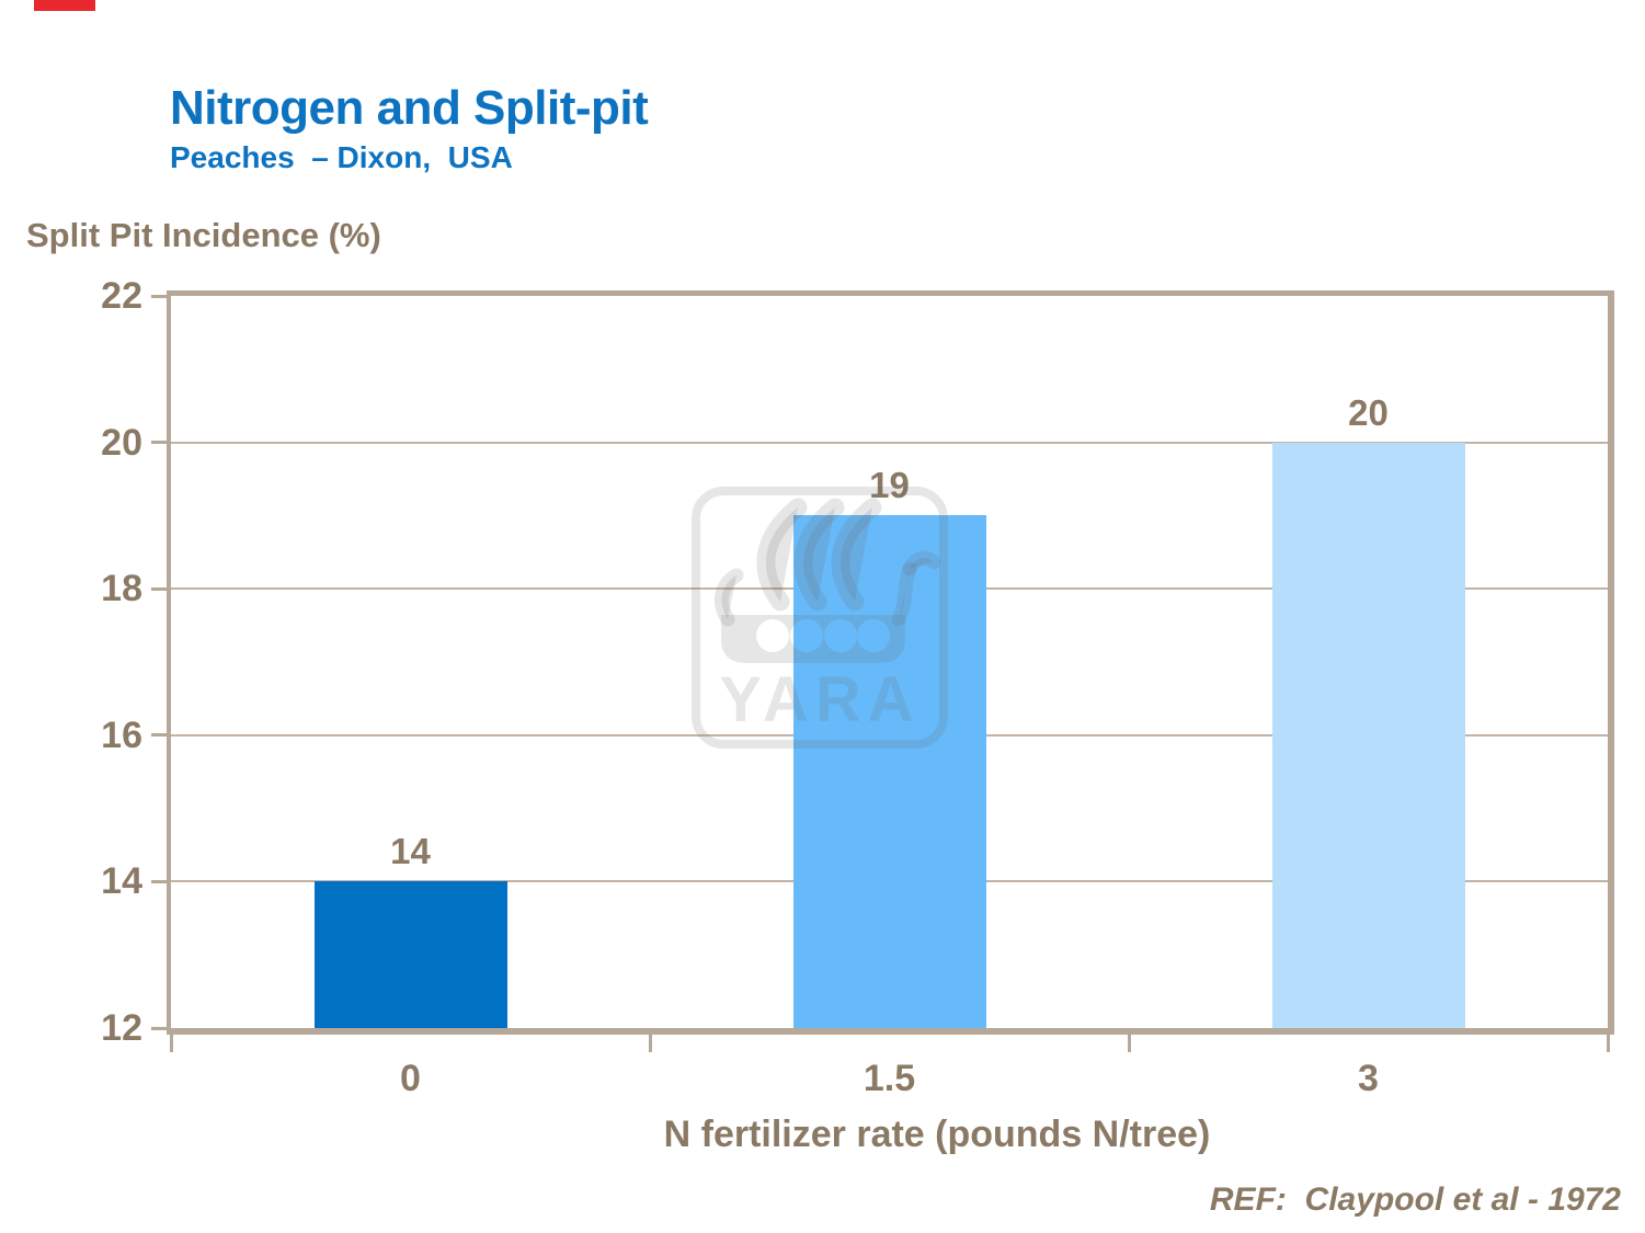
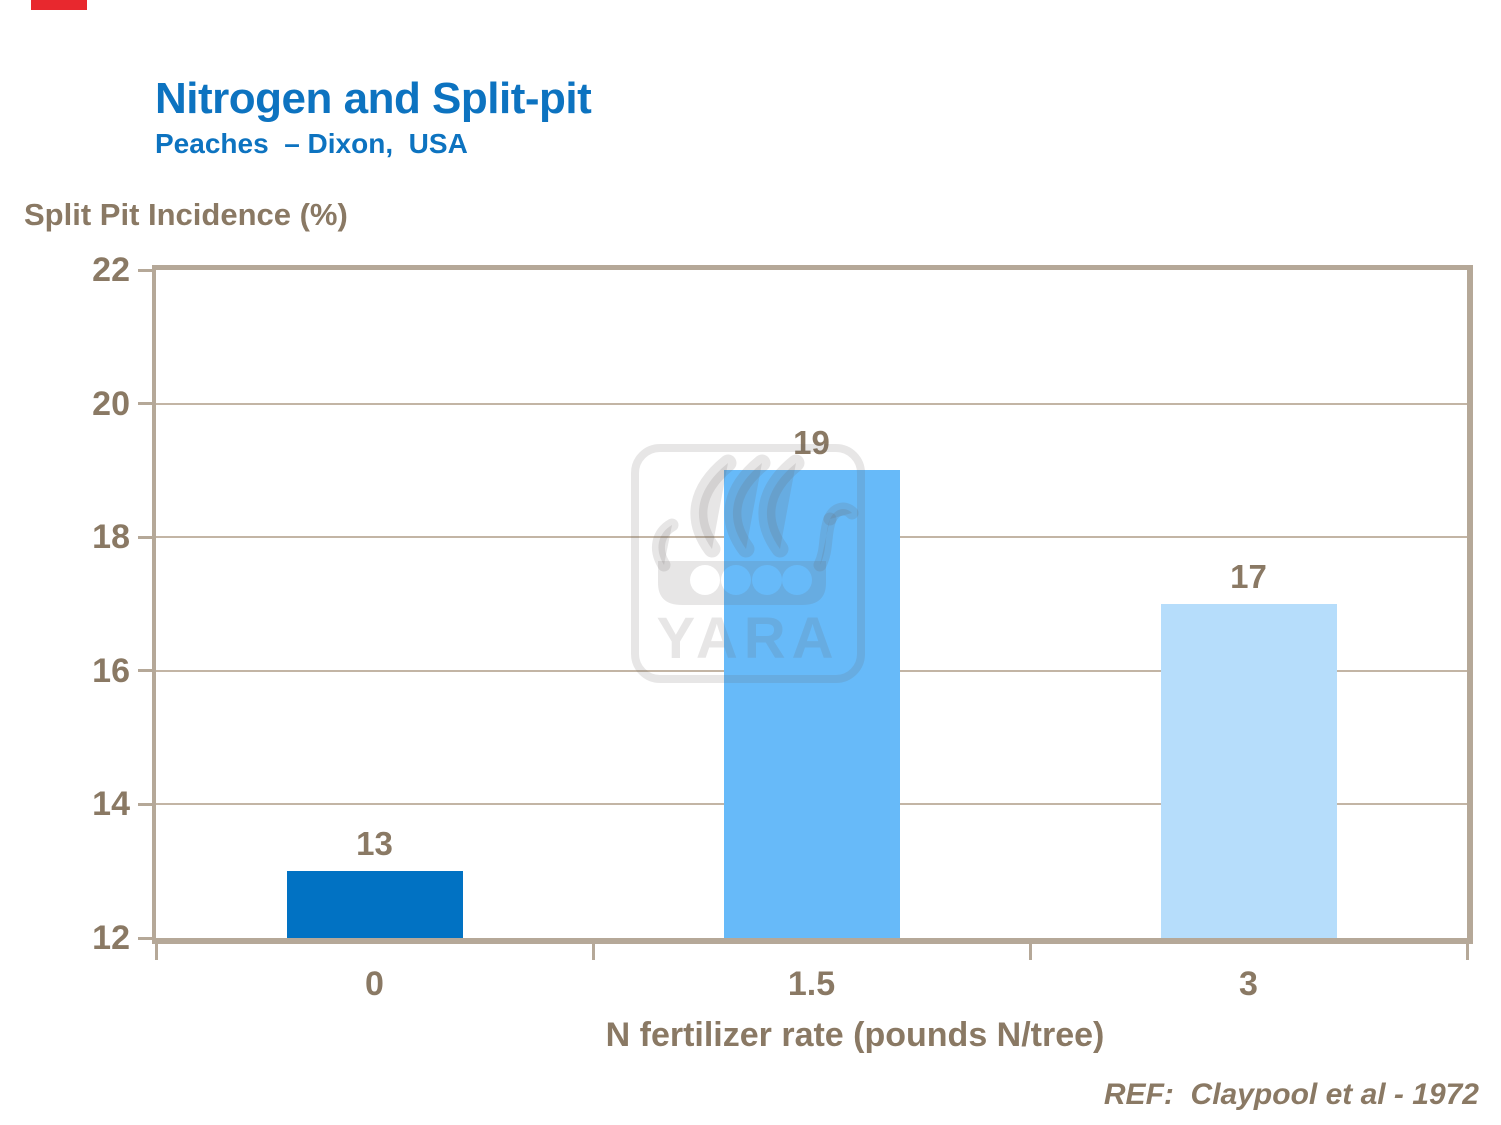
0: 14 -> 13
3: 20 -> 17
